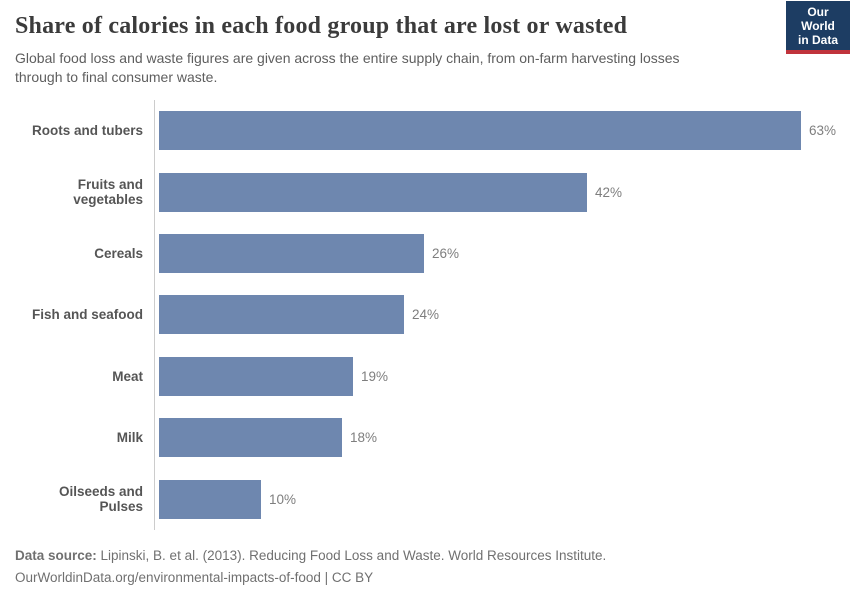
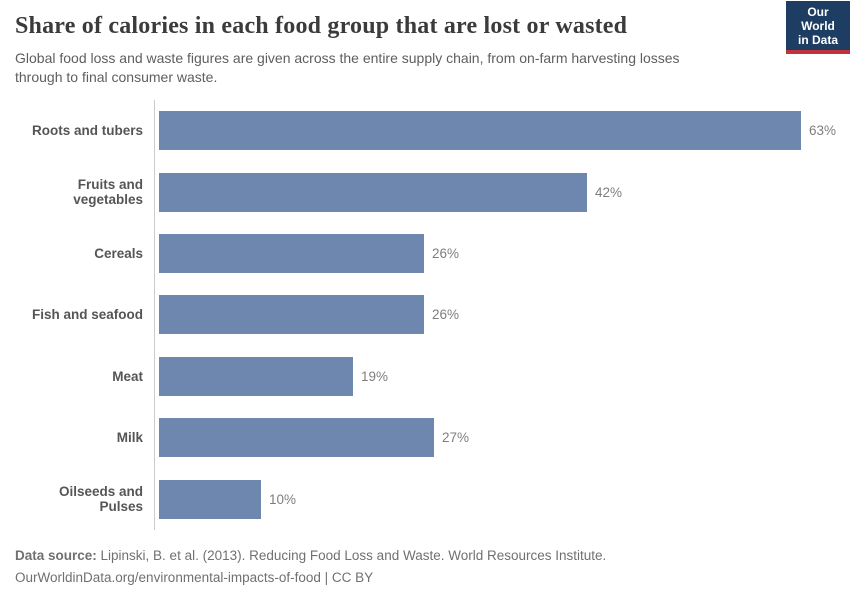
Fish and seafood: 24% -> 26%
Milk: 18% -> 27%
